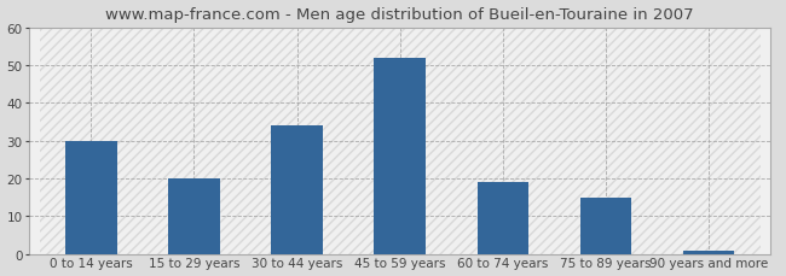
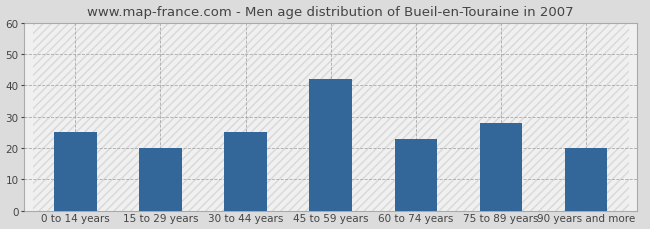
0 to 14 years: 30 -> 25
30 to 44 years: 34 -> 25
45 to 59 years: 52 -> 42
60 to 74 years: 19 -> 23
75 to 89 years: 15 -> 28
90 years and more: 1 -> 20
